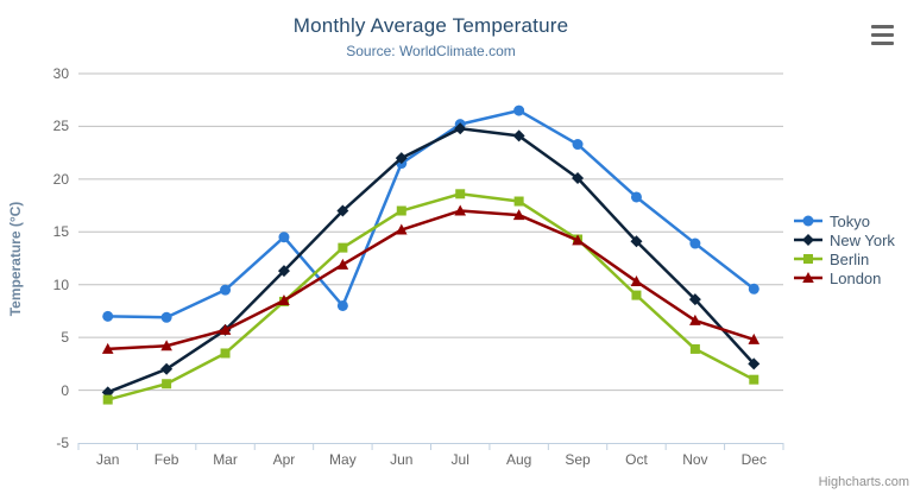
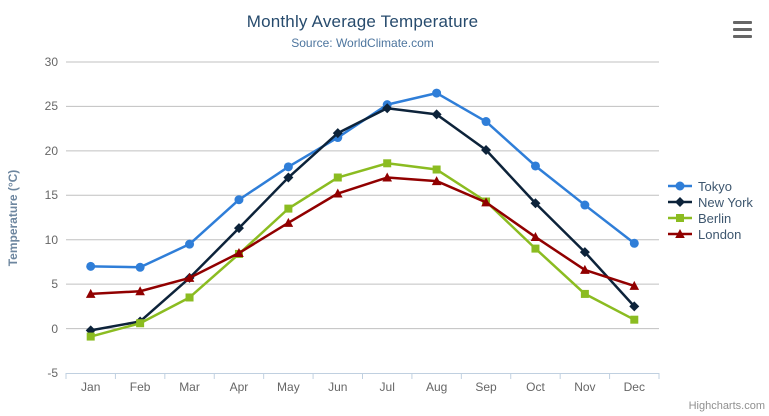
New York/Feb: 2 -> 1
Tokyo/May: 8 -> 18
